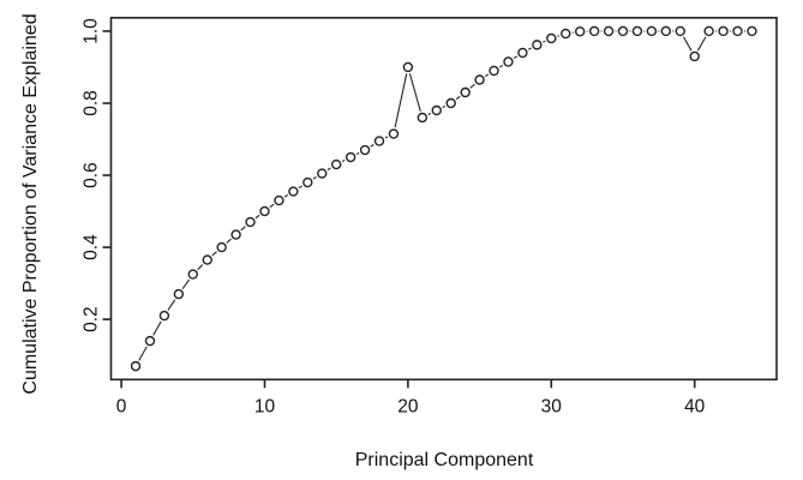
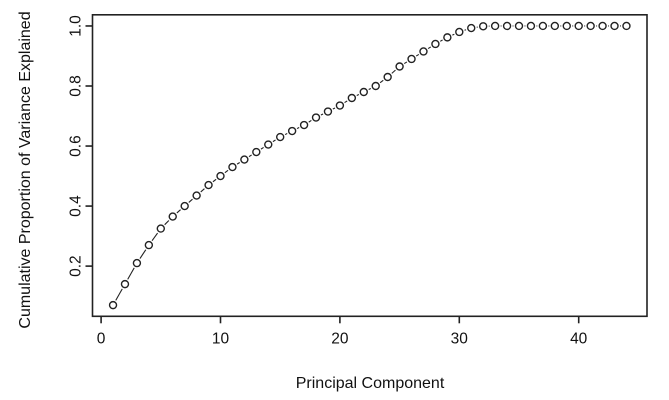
20: 0.90 -> 0.73
40: 0.93 -> 1.00
